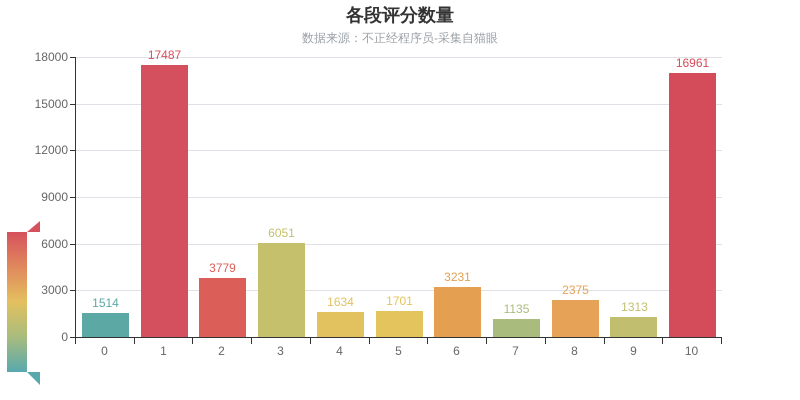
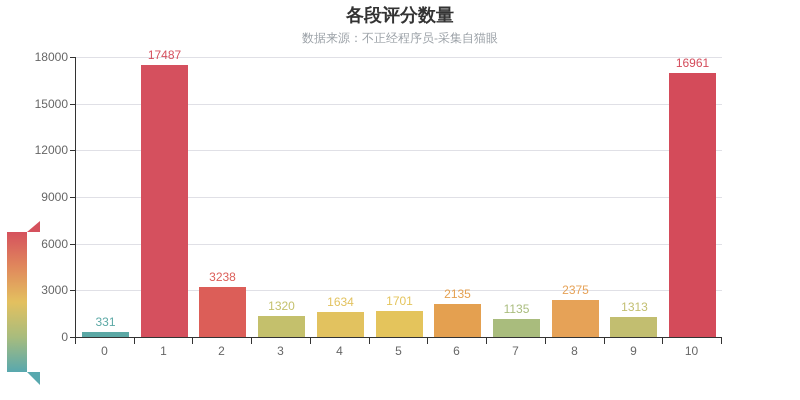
0: 1514 -> 331
2: 3779 -> 3238
3: 6051 -> 1320
6: 3231 -> 2135
